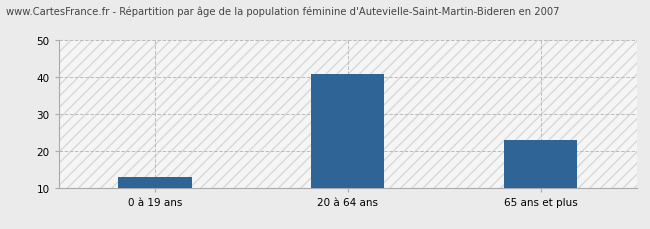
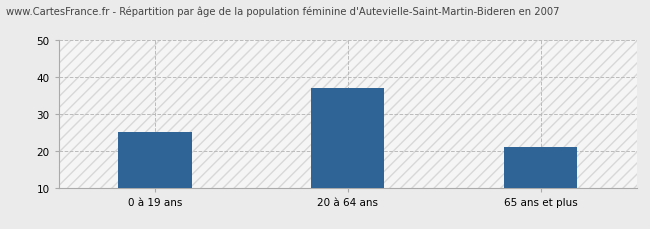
0 à 19 ans: 13 -> 25
20 à 64 ans: 41 -> 37
65 ans et plus: 23 -> 21
